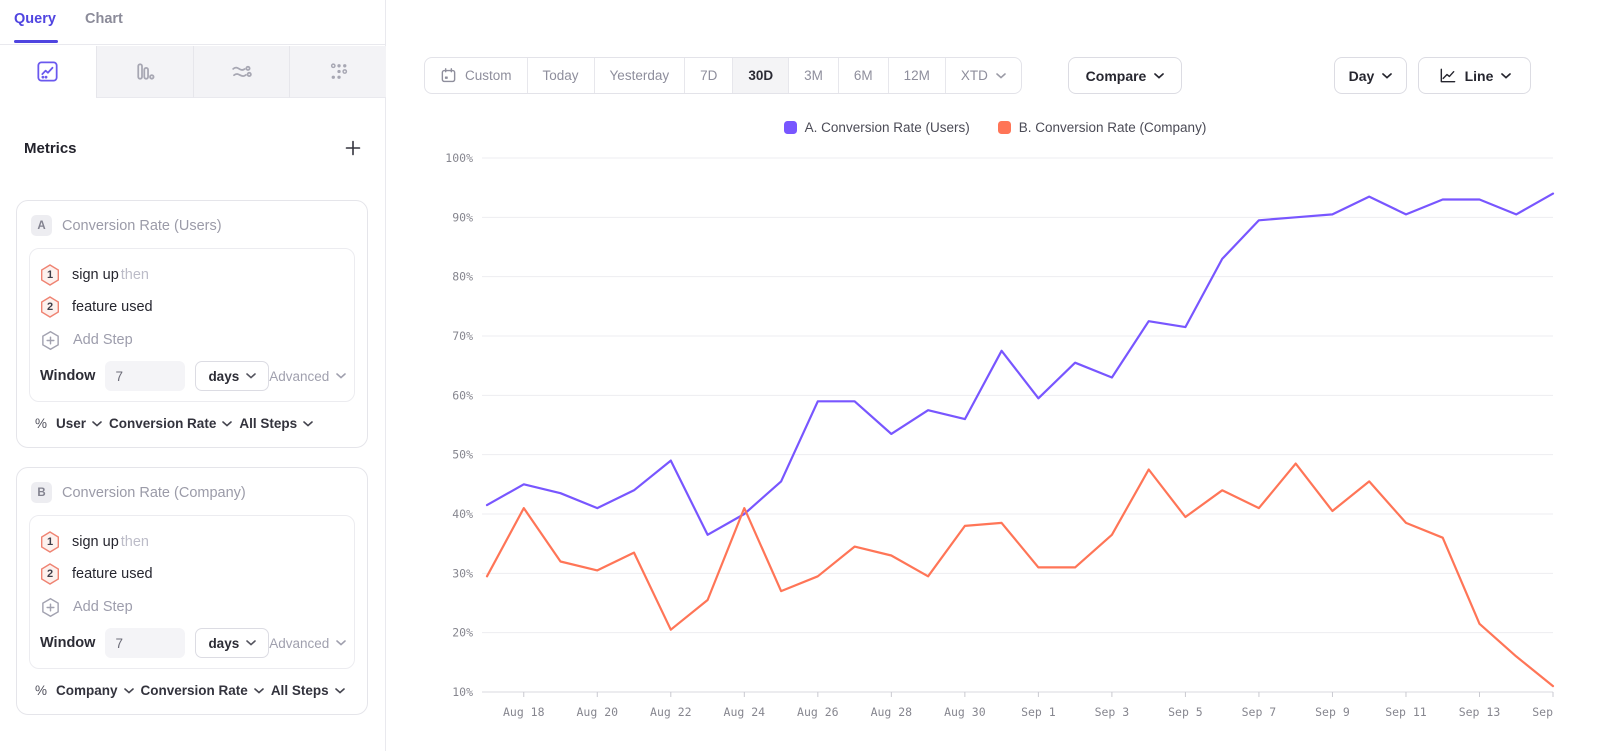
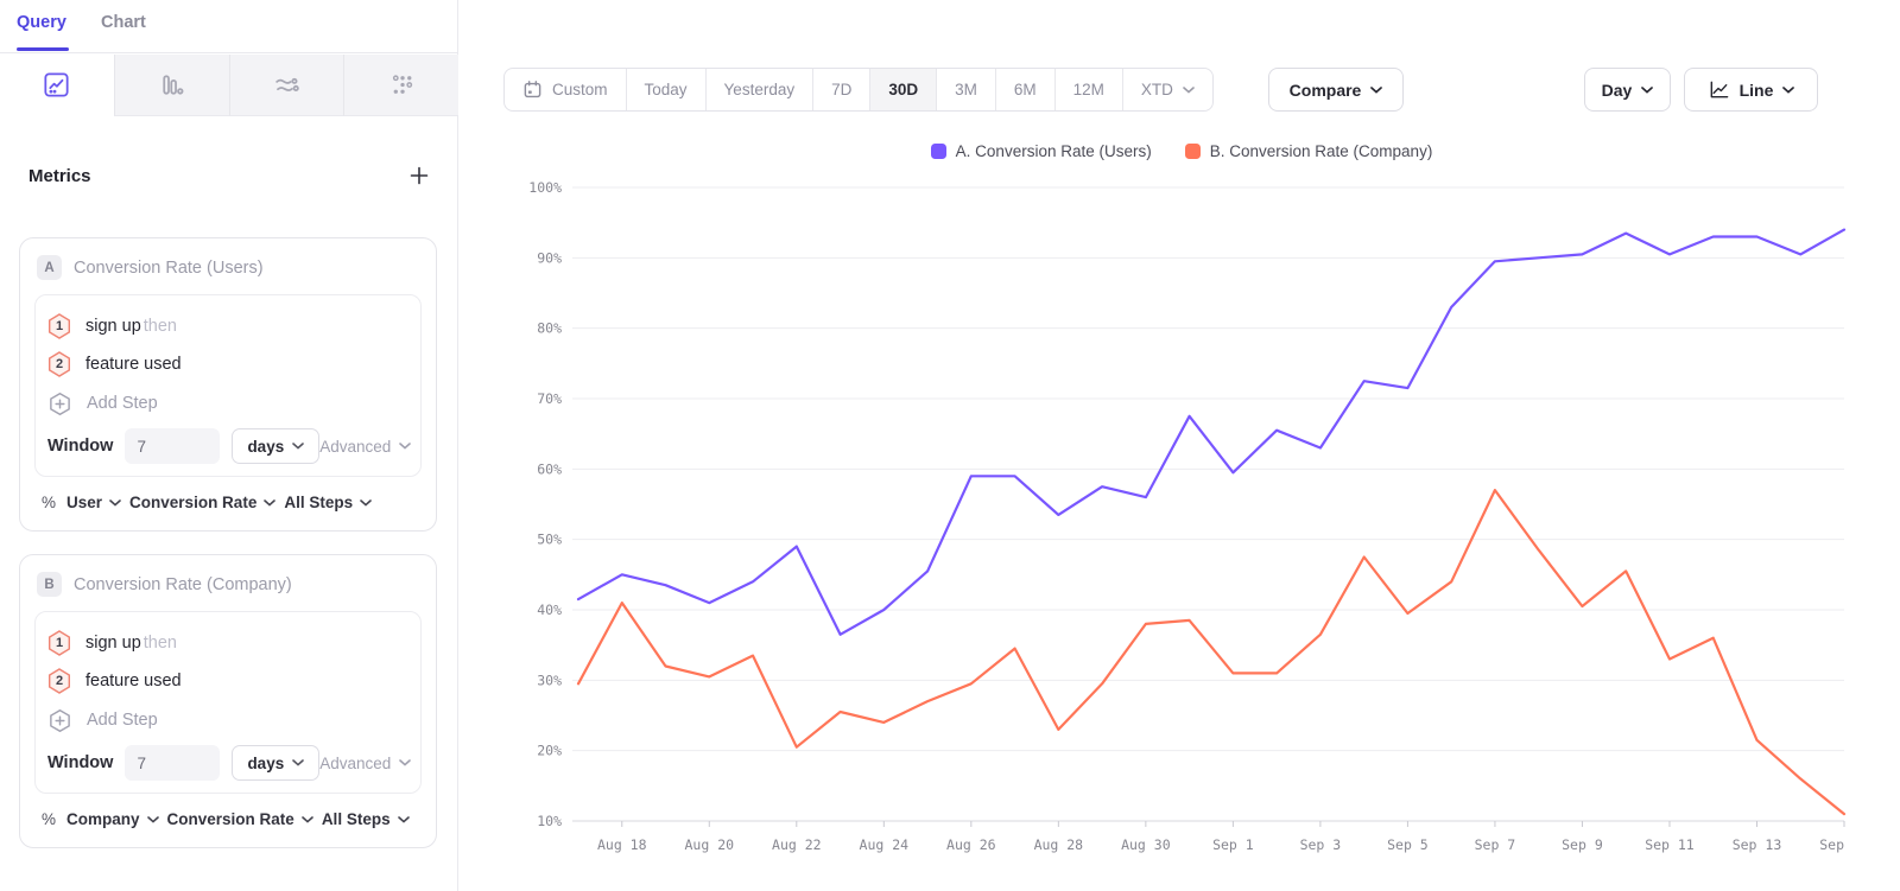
B. Conversion Rate (Company)/Aug 24: 41% -> 24%
B. Conversion Rate (Company)/Aug 28: 33% -> 23%
B. Conversion Rate (Company)/Sep 7: 41% -> 57%
B. Conversion Rate (Company)/Sep 11: 38% -> 33%
